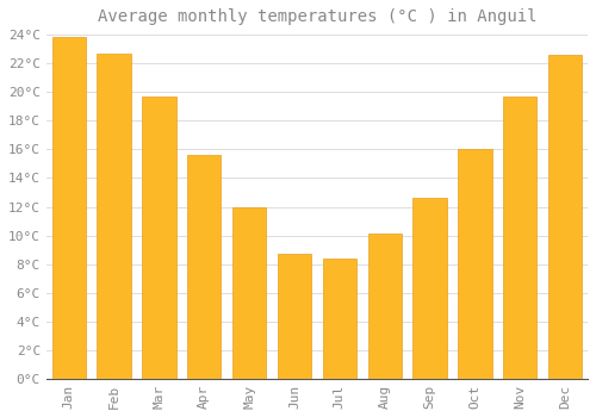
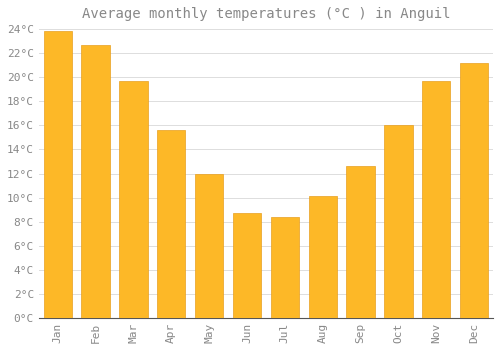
Dec: 22.6°C -> 21.2°C
